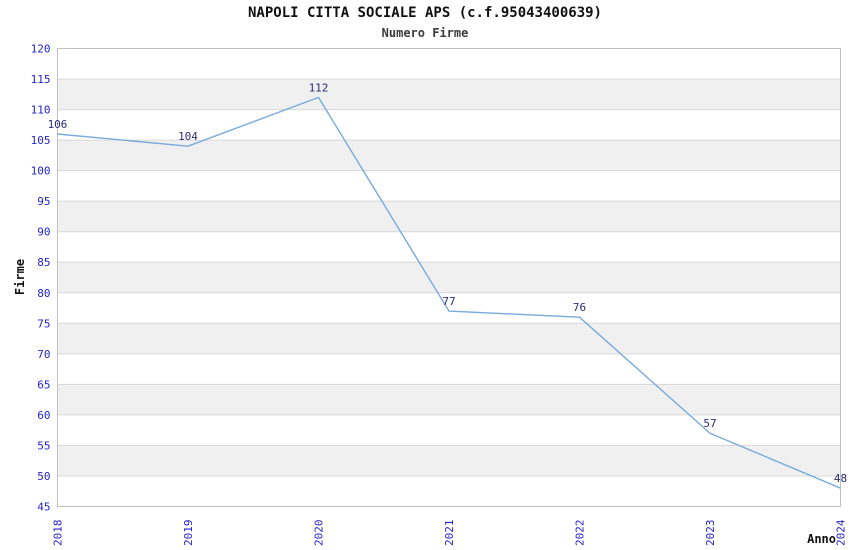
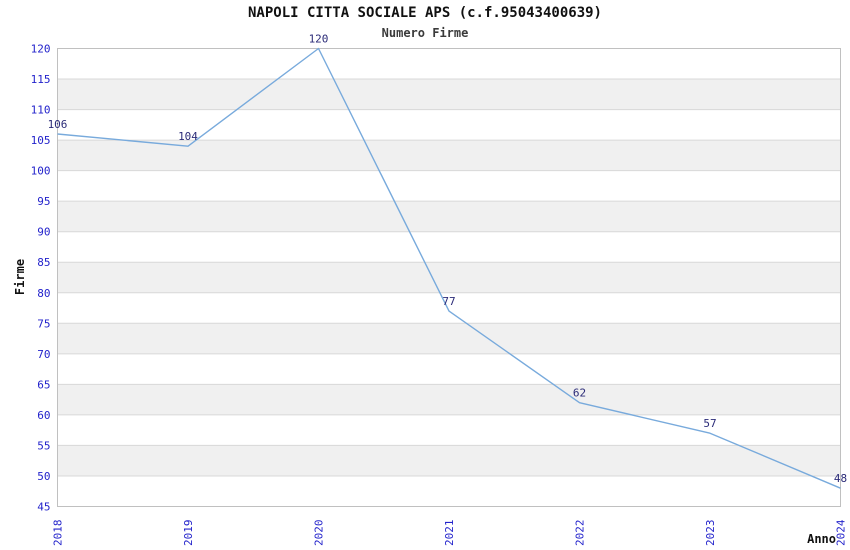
2020: 112 -> 120
2022: 76 -> 62
